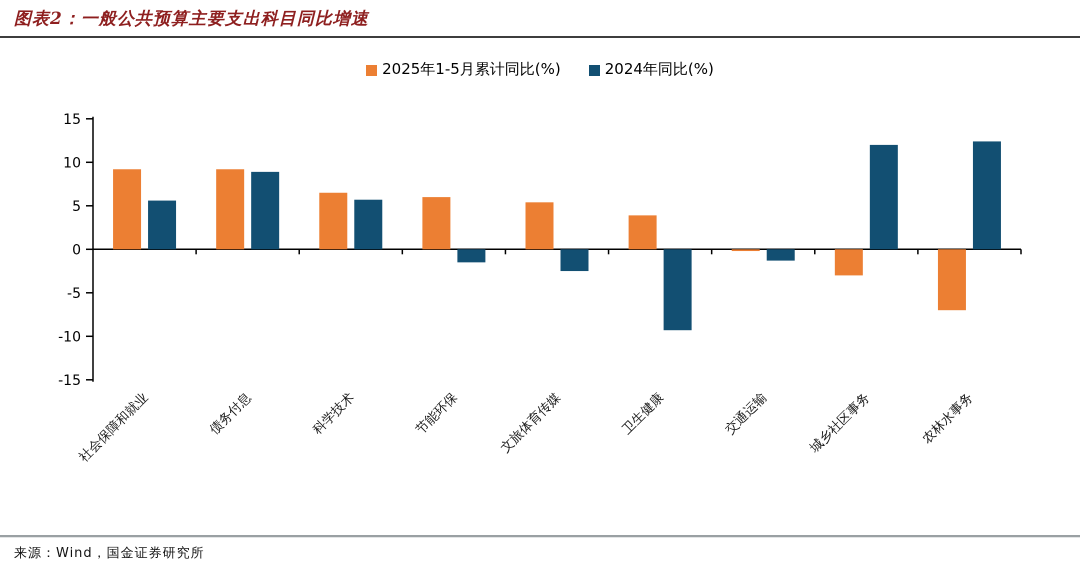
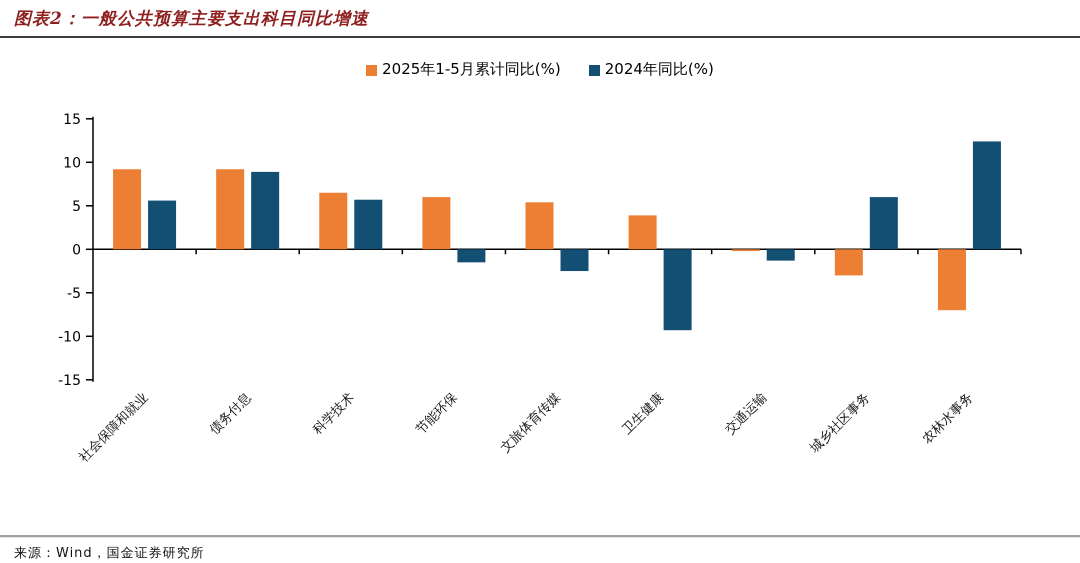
2024年同比(%)/城乡社区事务: 12 -> 6
